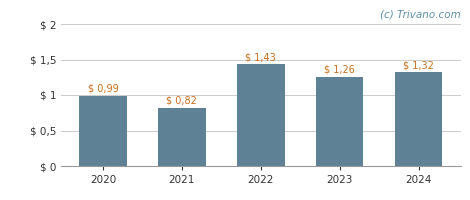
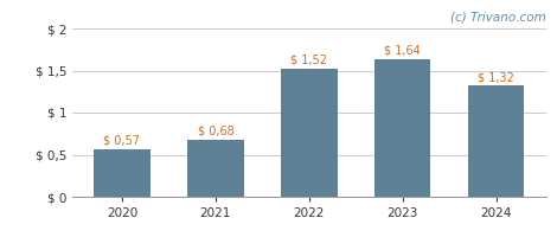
2020: 0,99 -> 0,57
2021: 0,82 -> 0,68
2022: 1,43 -> 1,52
2023: 1,26 -> 1,64
